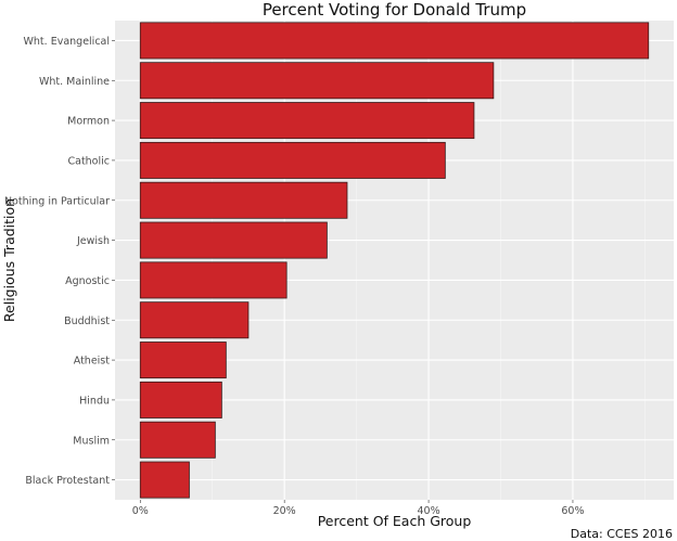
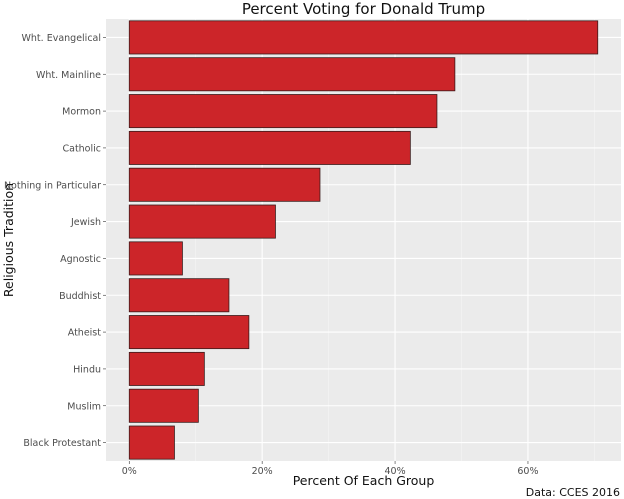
Jewish: 26% -> 22%
Agnostic: 20% -> 8%
Atheist: 12% -> 18%
